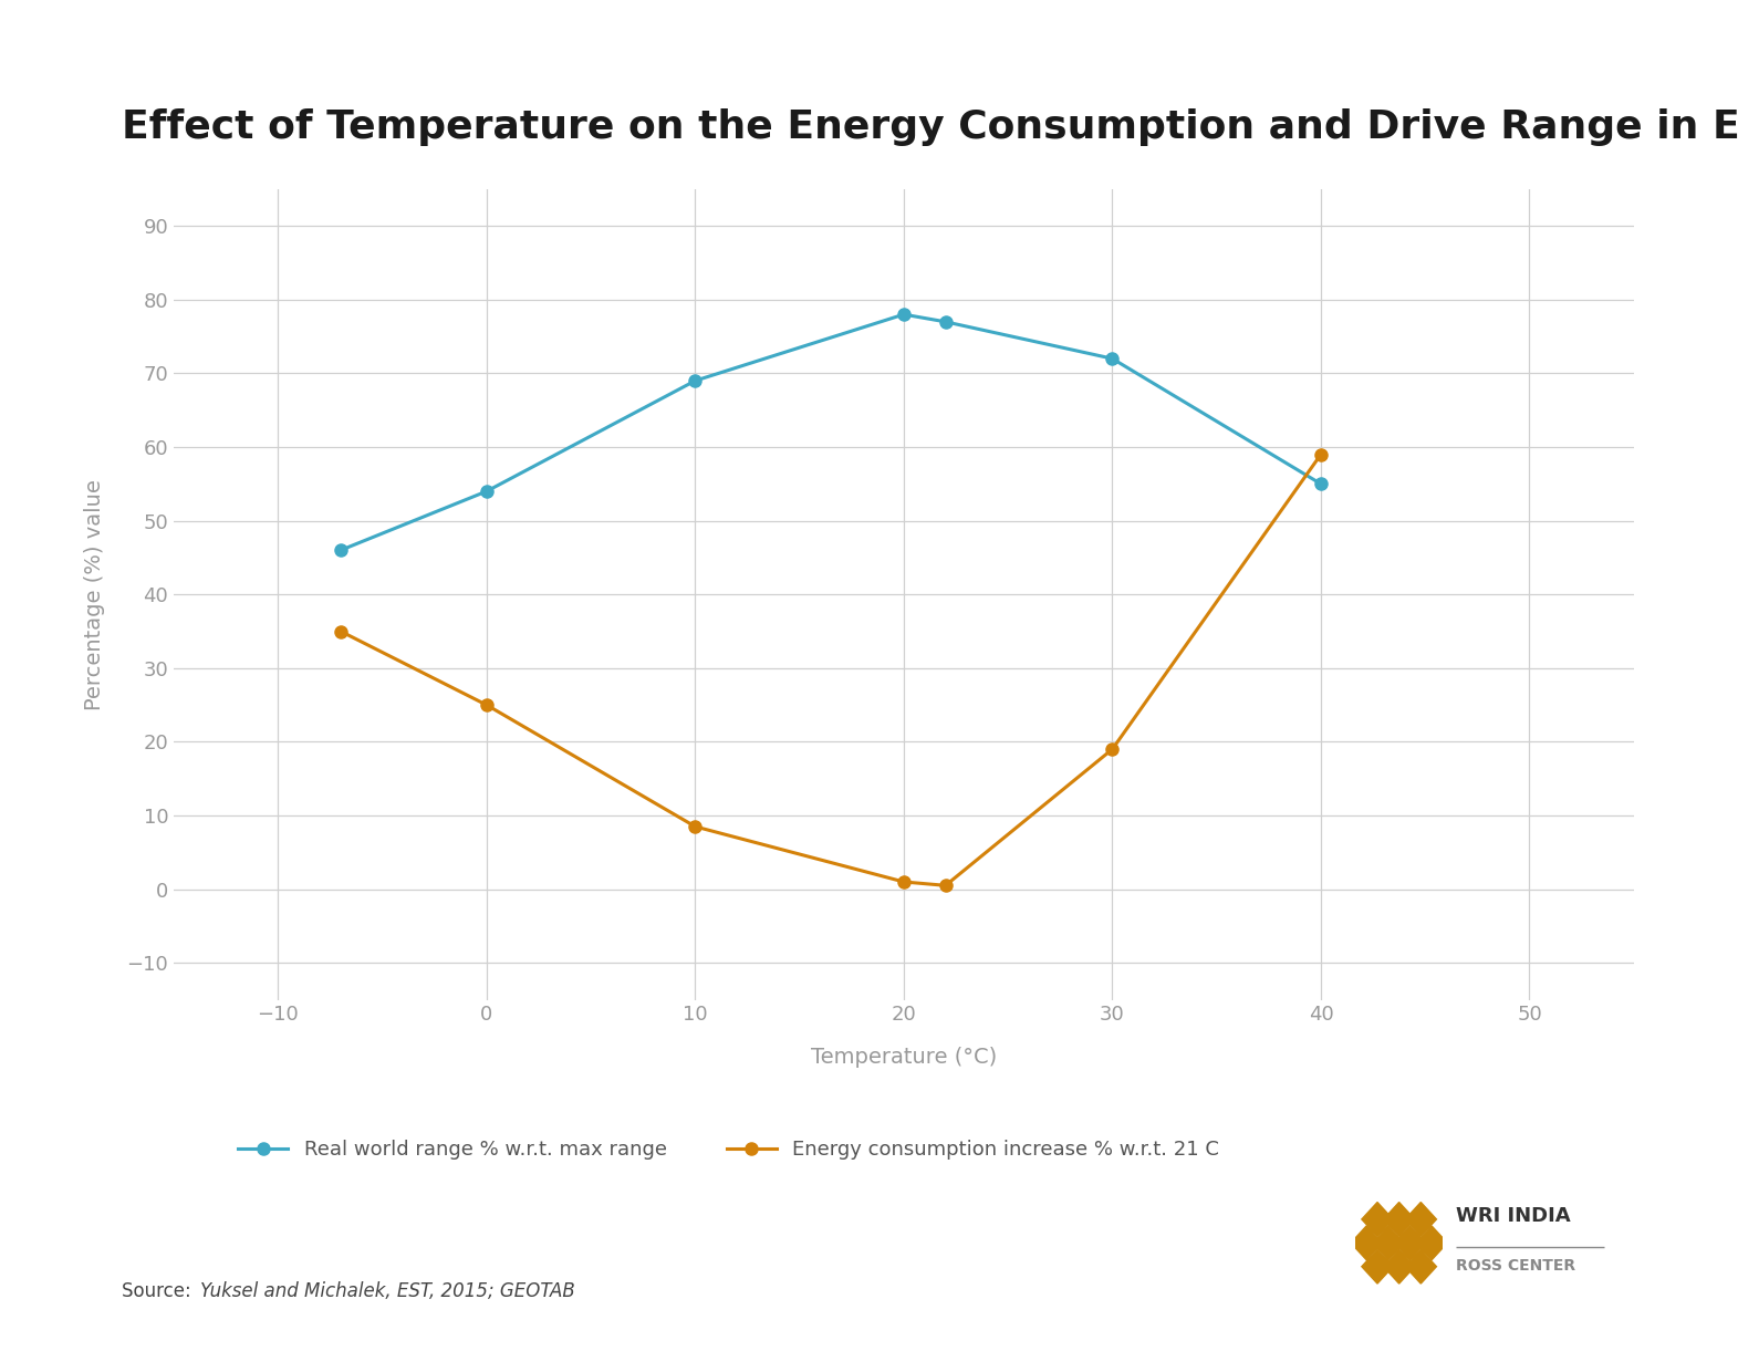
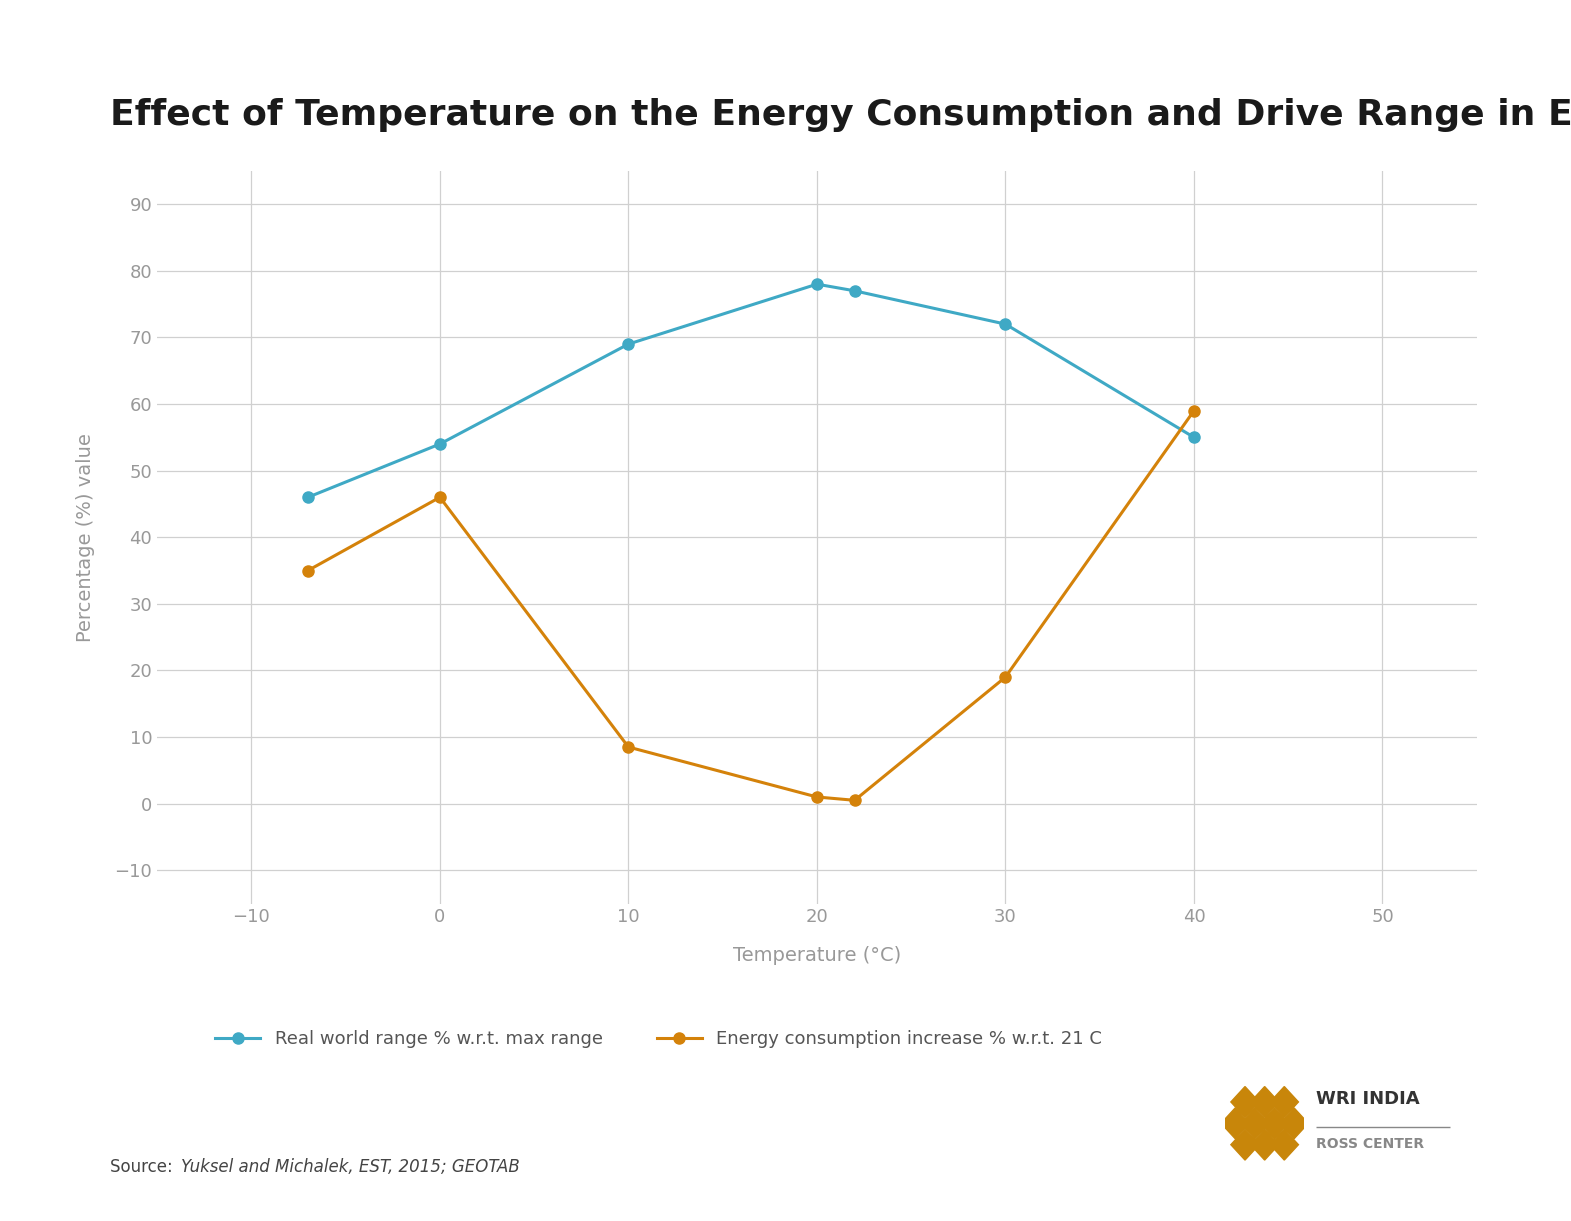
Energy consumption increase % w.r.t. 21 C/0: 25.0 -> 46.0
